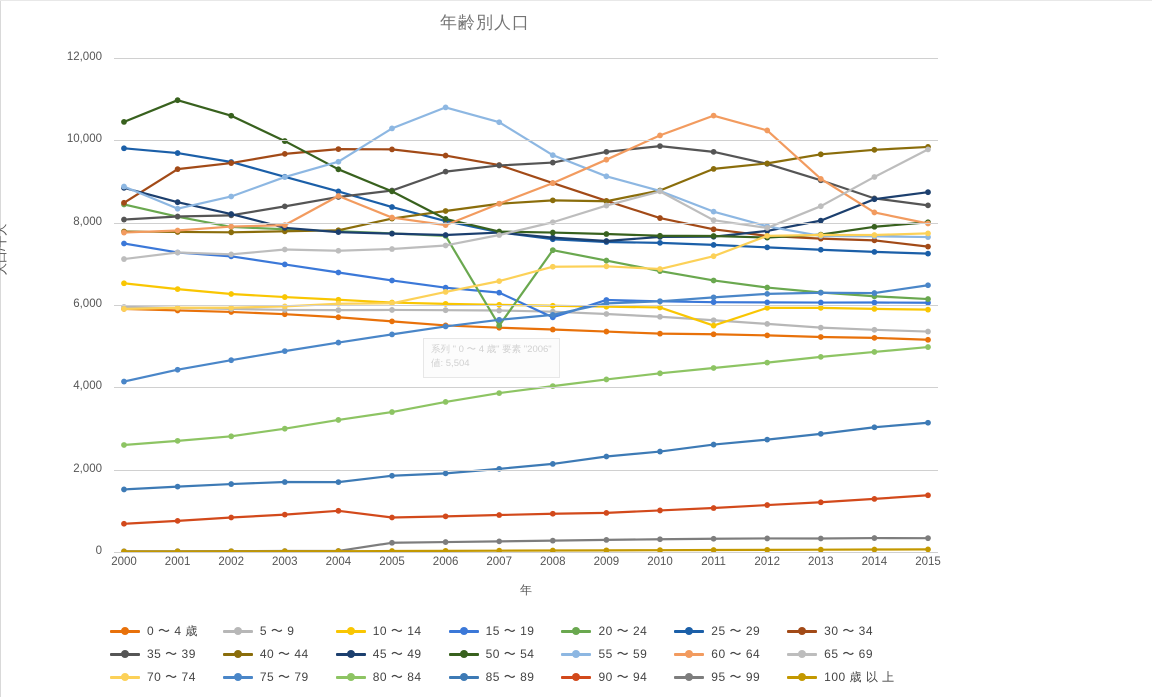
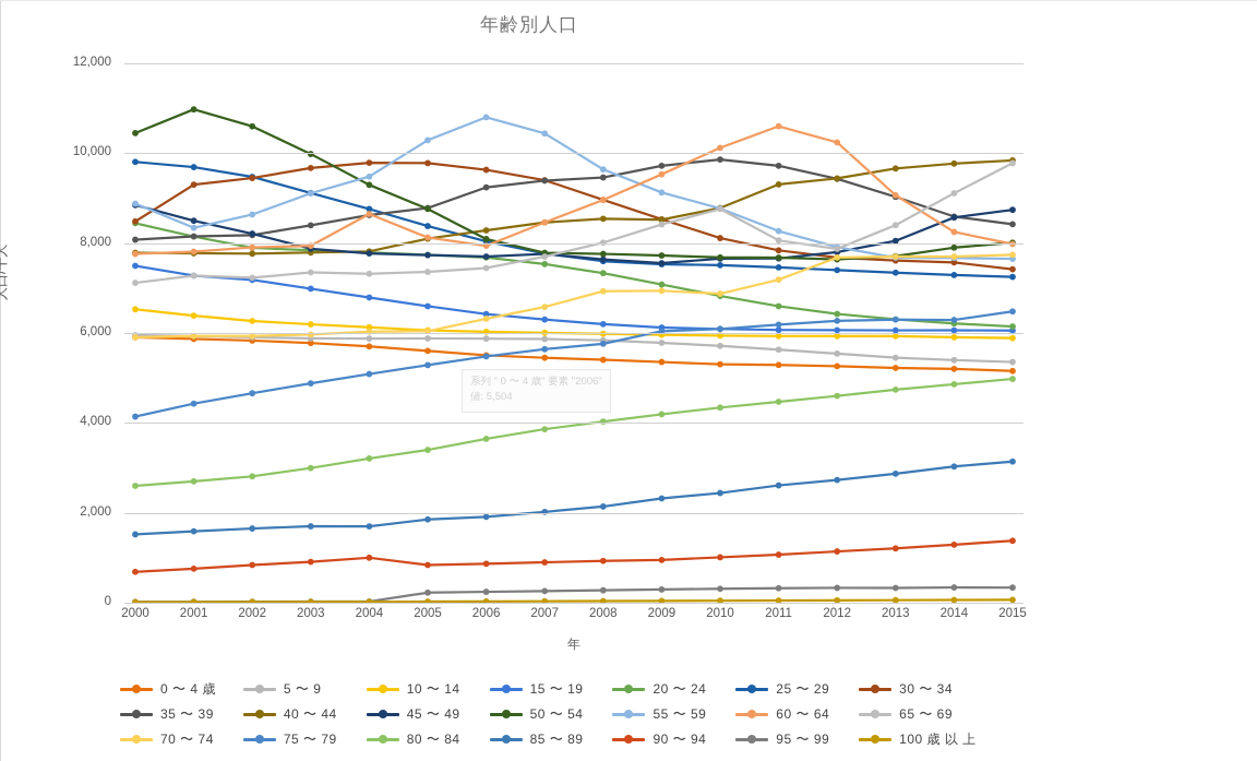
20 〜 24/2007: 5500 -> 7500
15 〜 19/2008: 5700 -> 6200
10 〜 14/2011: 5500 -> 5900
